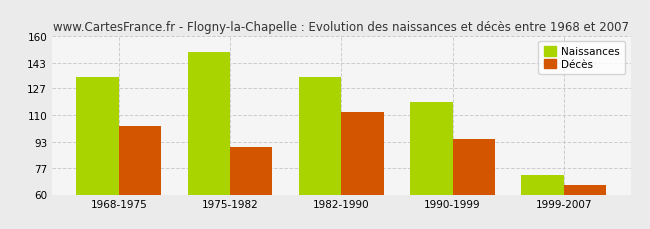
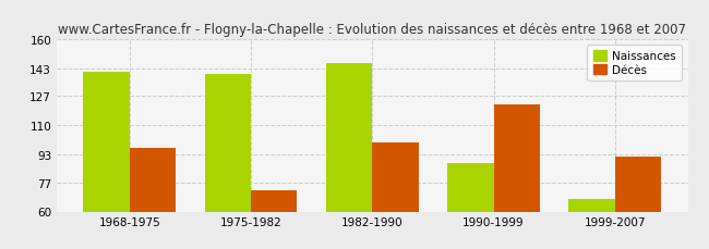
Naissances/1968-1975: 134 -> 141
Décès/1968-1975: 103 -> 97
Naissances/1975-1982: 150 -> 140
Décès/1975-1982: 90 -> 72
Naissances/1982-1990: 134 -> 146
Décès/1982-1990: 112 -> 100
Naissances/1990-1999: 118 -> 88
Décès/1990-1999: 95 -> 122
Naissances/1999-2007: 72 -> 67
Décès/1999-2007: 66 -> 92
